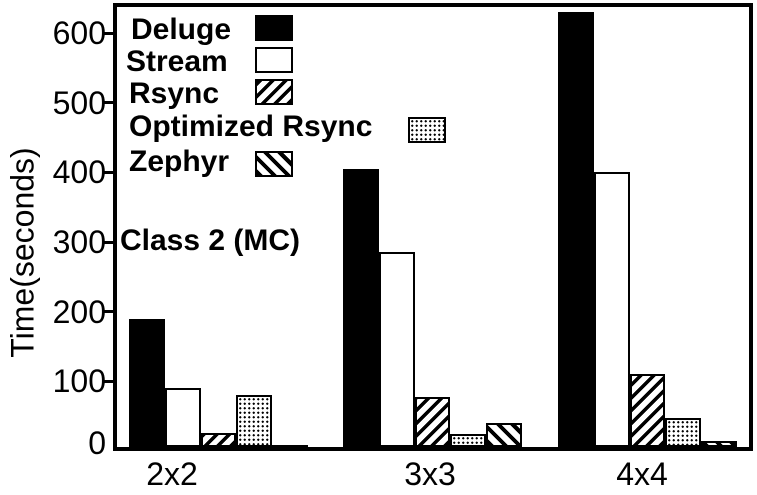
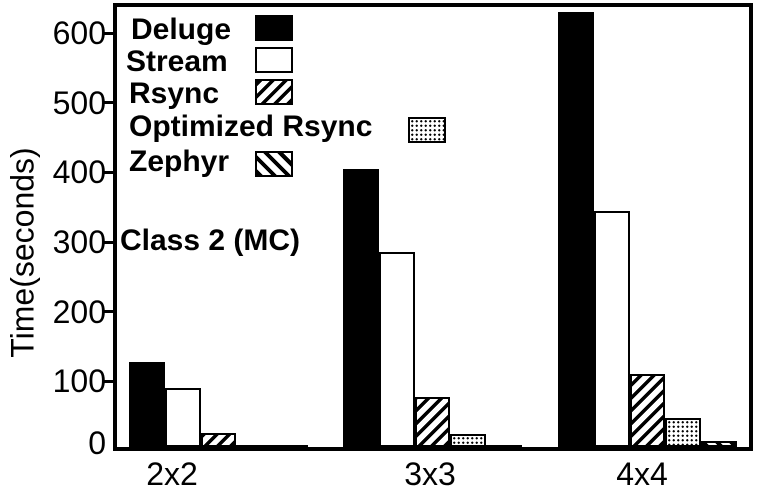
Deluge/2x2: 190 -> 130
Optimized Rsync/2x2: 80 -> 10
Zephyr/3x3: 40 -> 10
Stream/4x4: 400 -> 340
